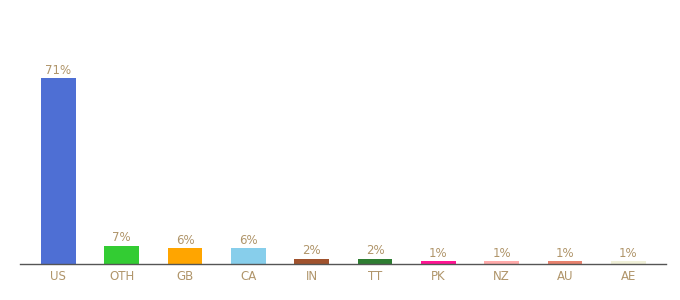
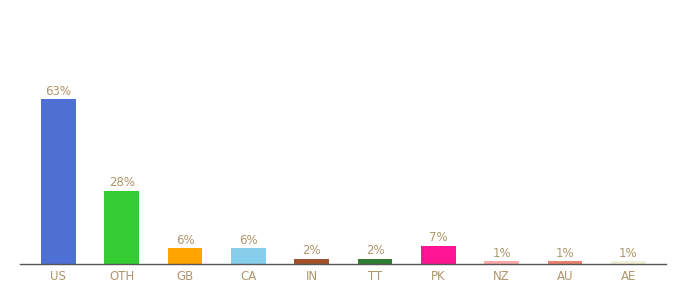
US: 71% -> 63%
OTH: 7% -> 28%
PK: 1% -> 7%
